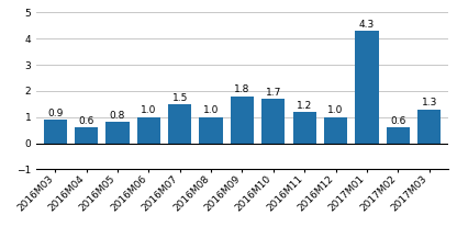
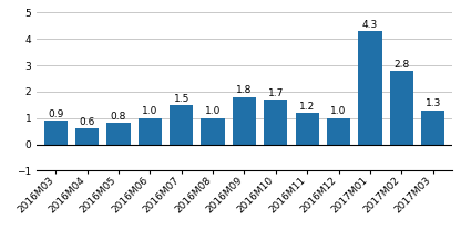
2017M02: 0.6 -> 2.8
